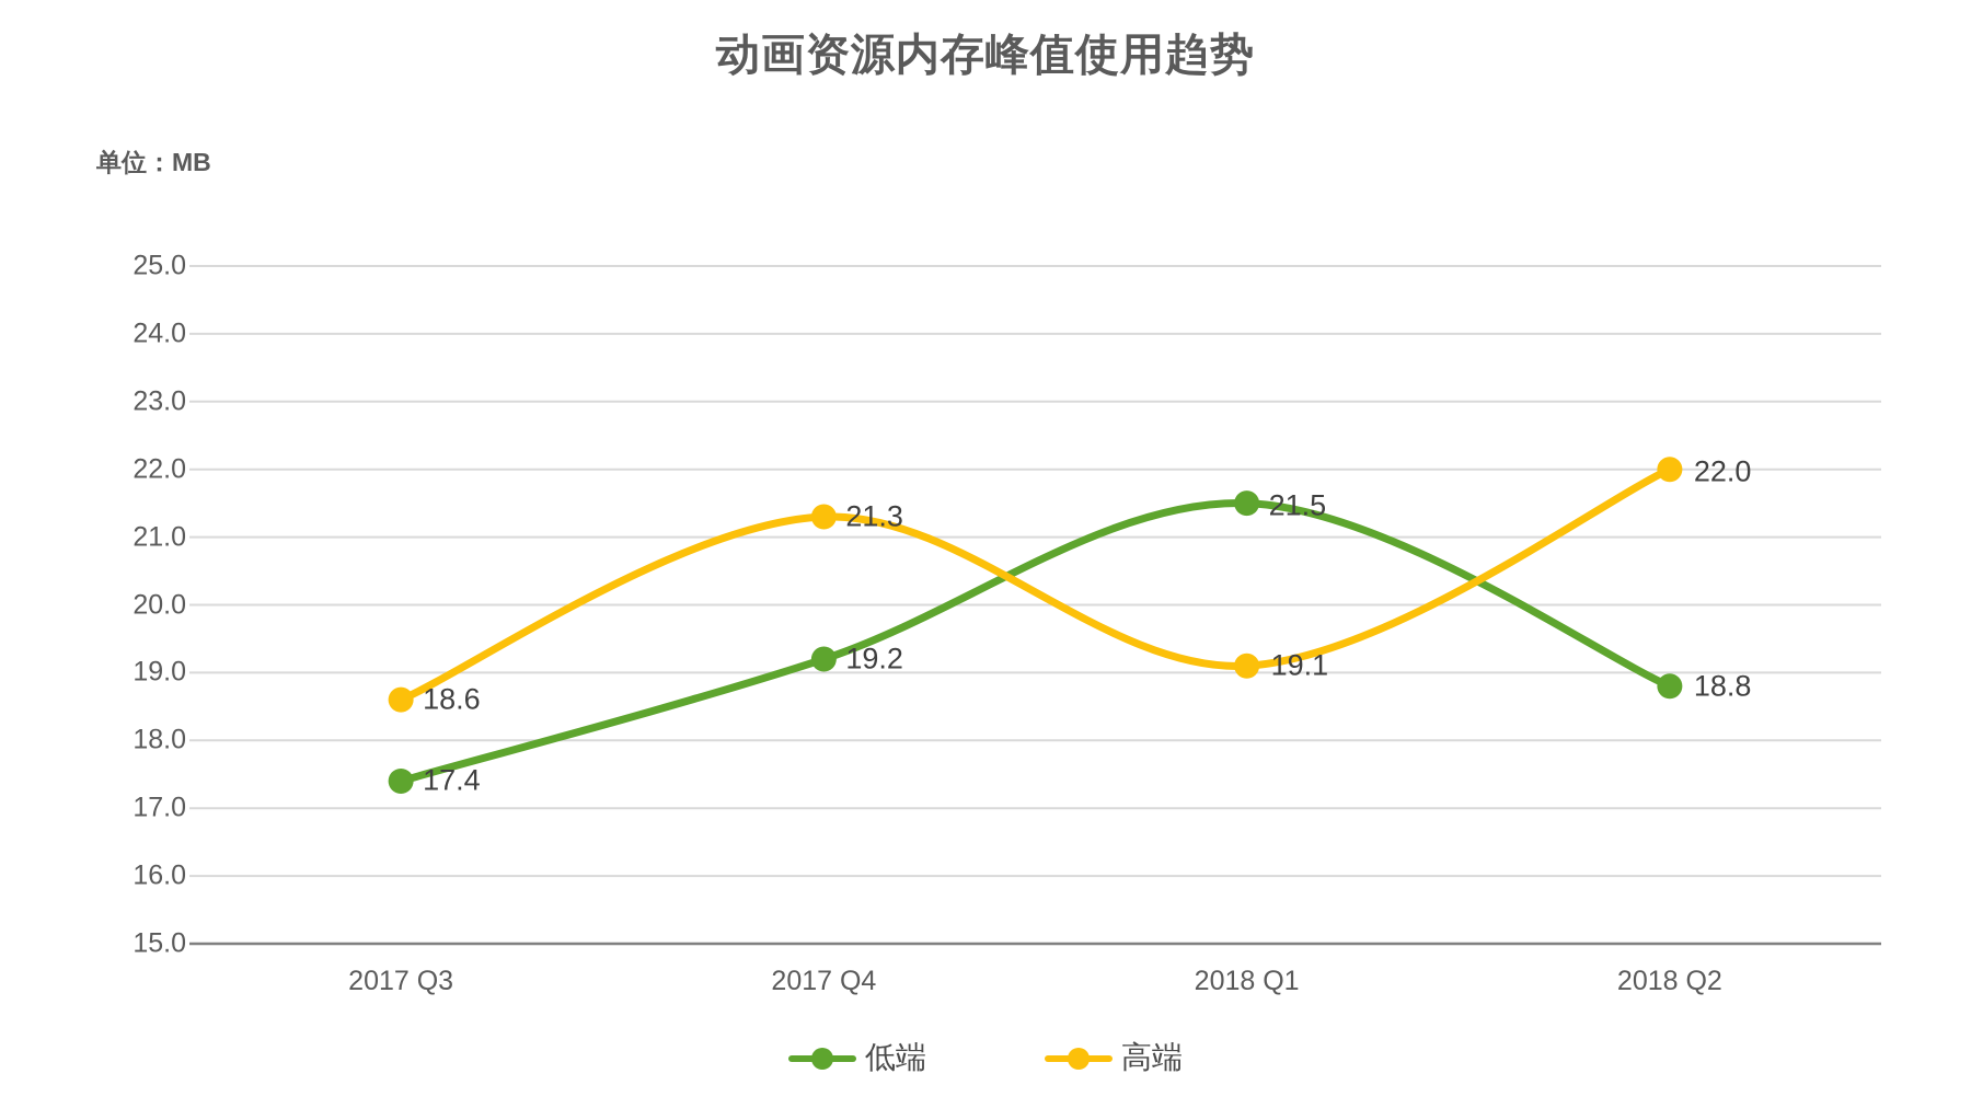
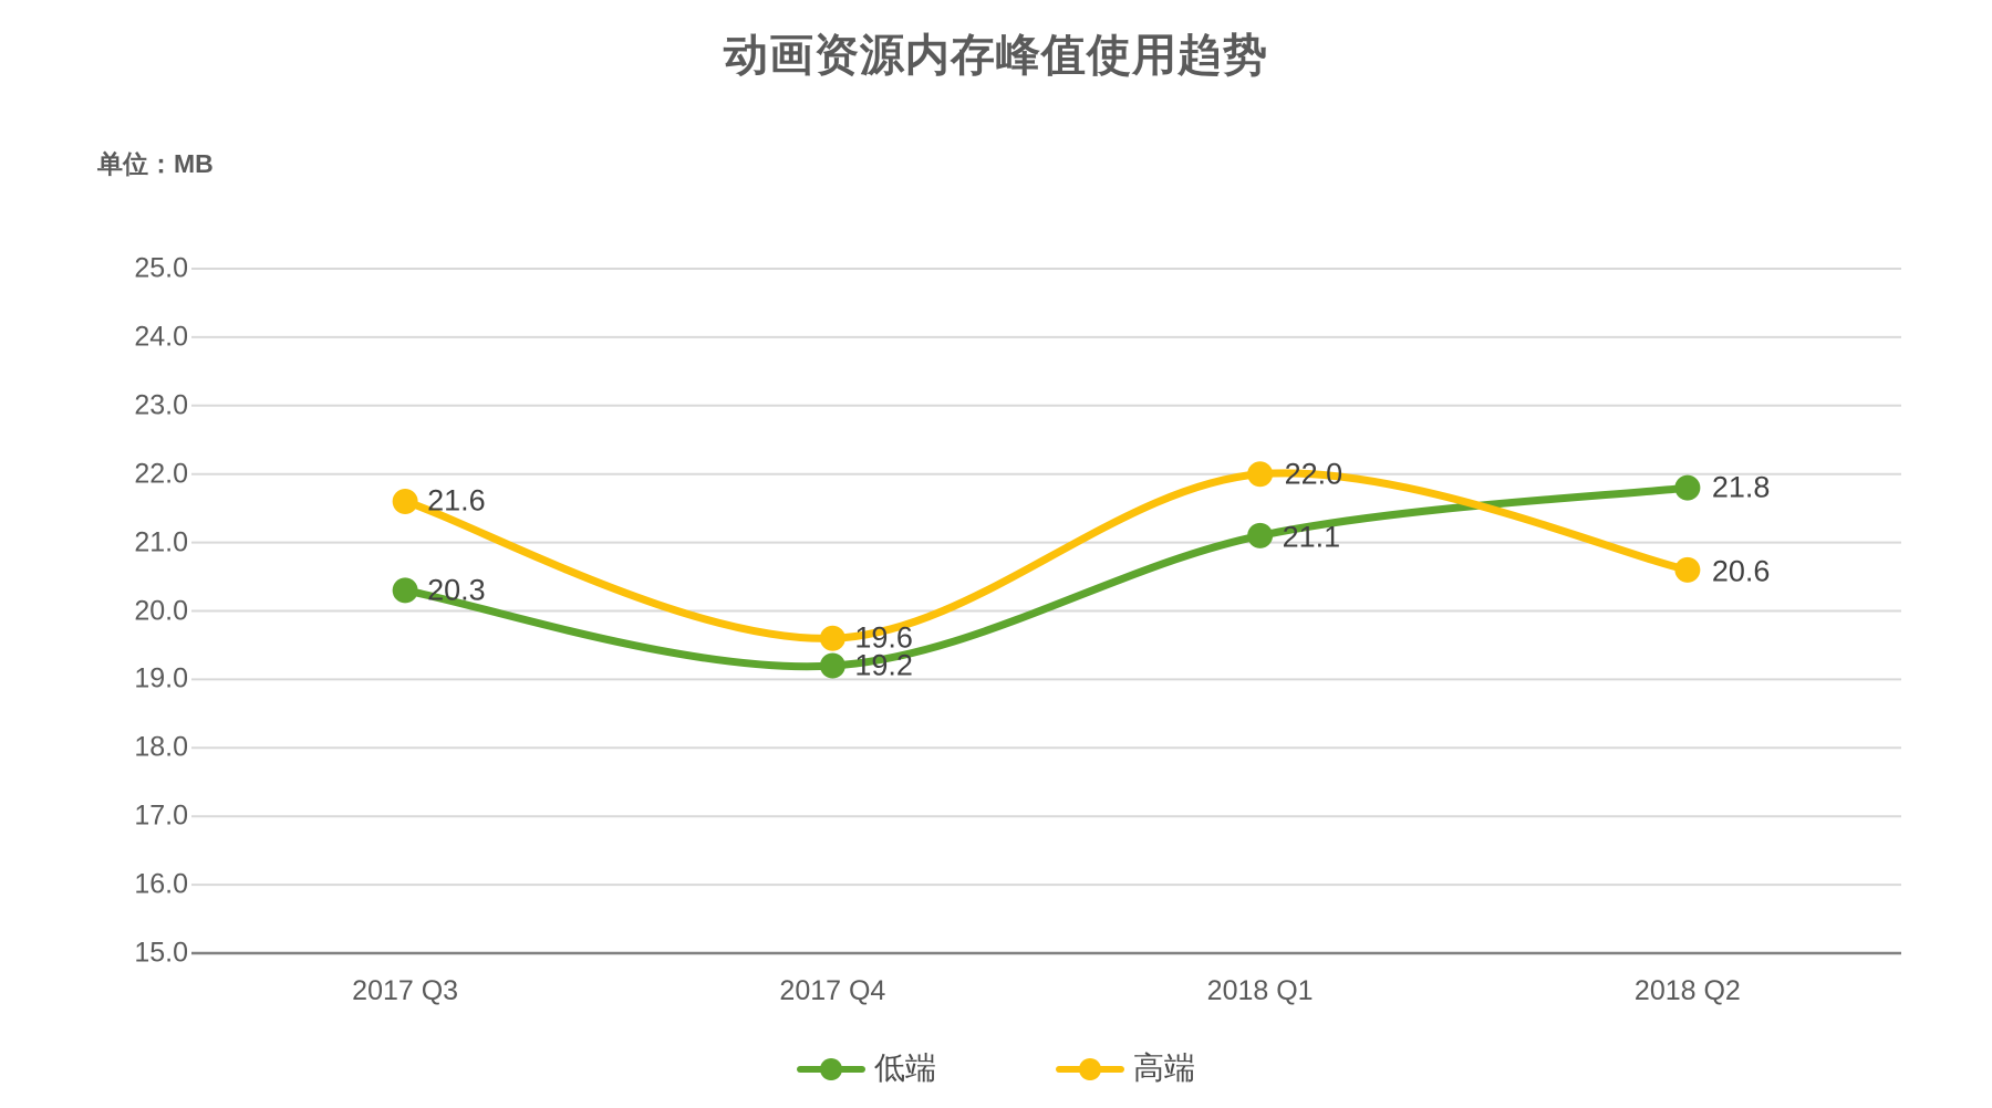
低端/2017 Q3: 17.4 -> 20.3
高端/2017 Q3: 18.6 -> 21.6
高端/2017 Q4: 21.3 -> 19.6
低端/2018 Q1: 21.5 -> 21.1
高端/2018 Q1: 19.1 -> 22.0
低端/2018 Q2: 18.8 -> 21.8
高端/2018 Q2: 22.0 -> 20.6
